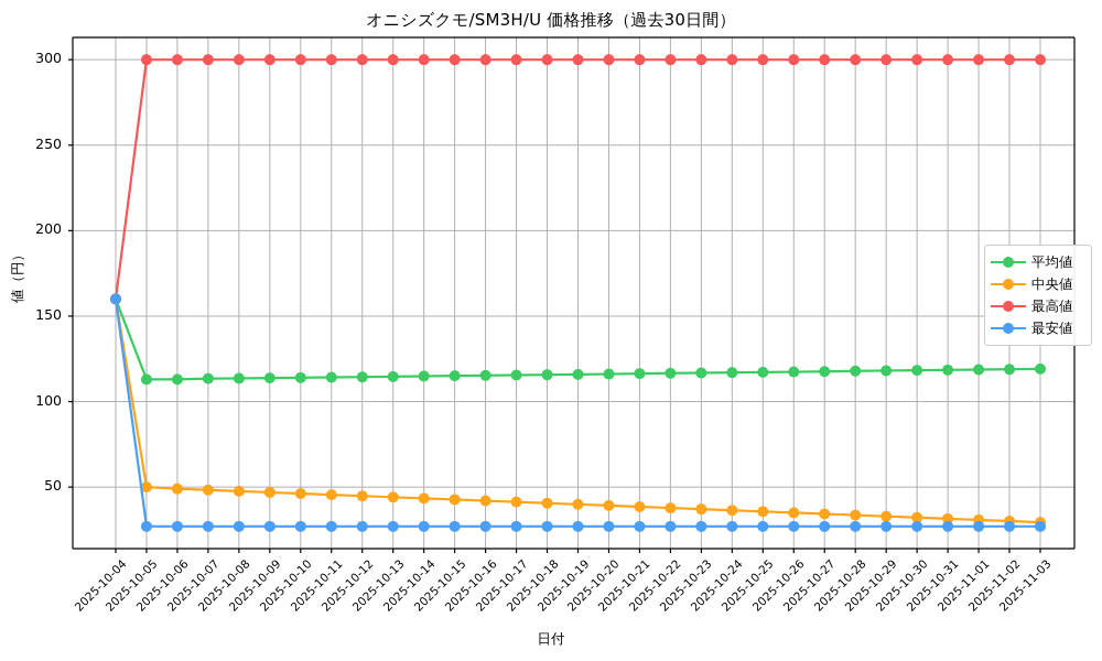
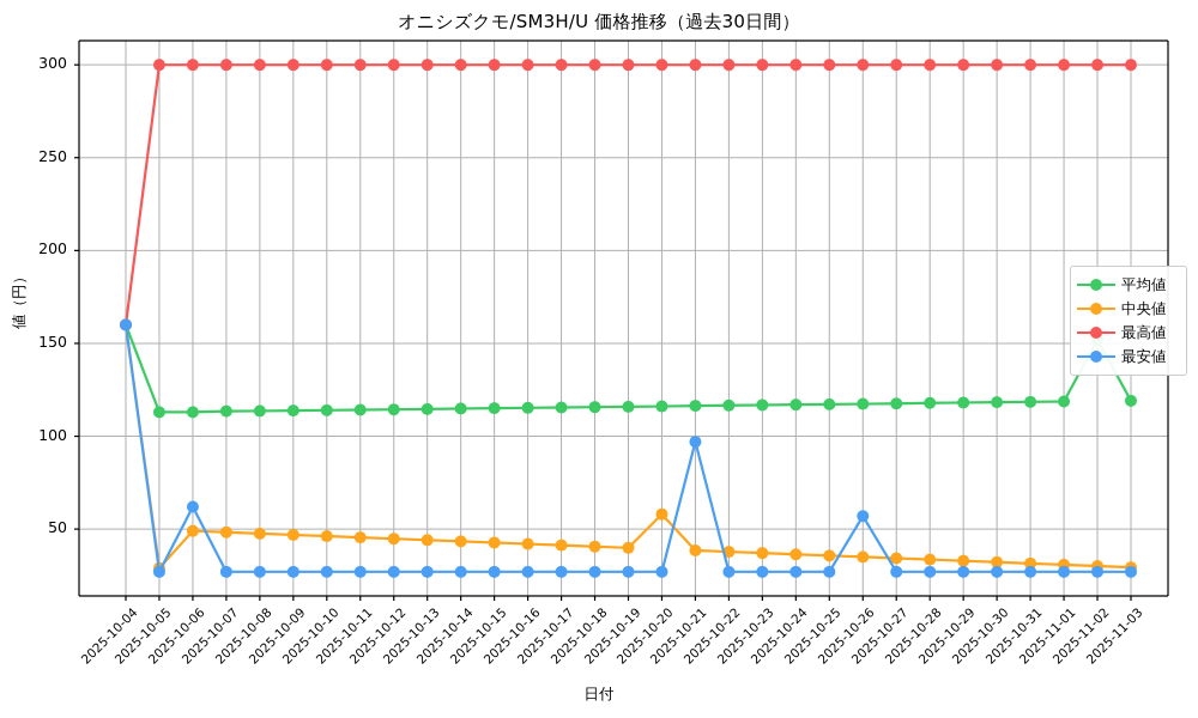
中央値/2025-10-05: 50 -> 29
最安値/2025-10-06: 27 -> 62
中央値/2025-10-20: 39 -> 58
最安値/2025-10-21: 27 -> 97
最安値/2025-10-26: 27 -> 57
平均値/2025-11-02: 119 -> 152
